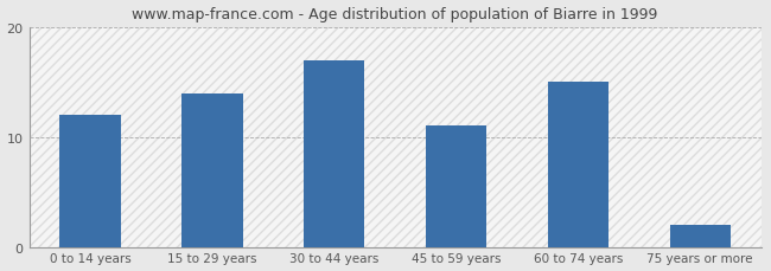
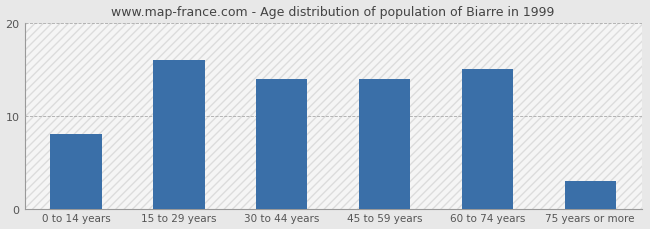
0 to 14 years: 12 -> 8
15 to 29 years: 14 -> 16
30 to 44 years: 17 -> 14
45 to 59 years: 11 -> 14
75 years or more: 2 -> 3
